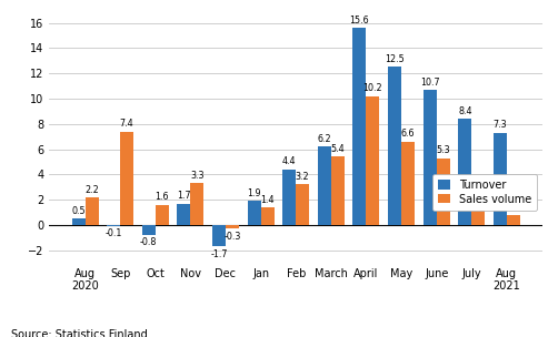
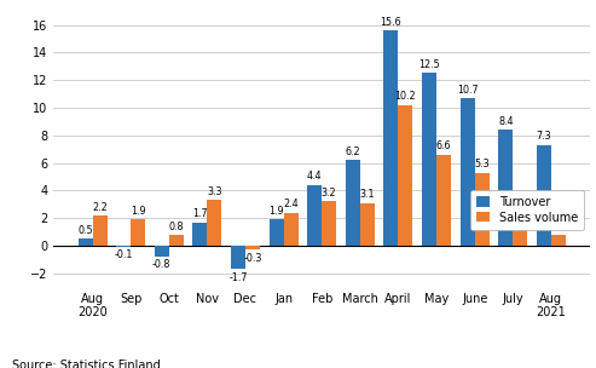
Sales volume/Sep: 7.4 -> 1.9
Sales volume/Oct: 1.6 -> 0.8
Sales volume/Jan: 1.4 -> 2.4
Sales volume/March: 5.4 -> 3.1
